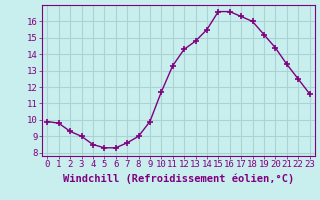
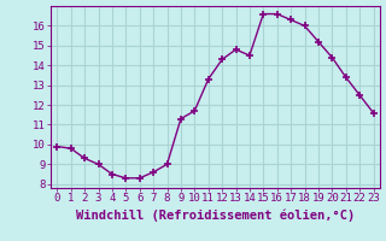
9: 9.9 -> 11.3
14: 15.5 -> 14.5
